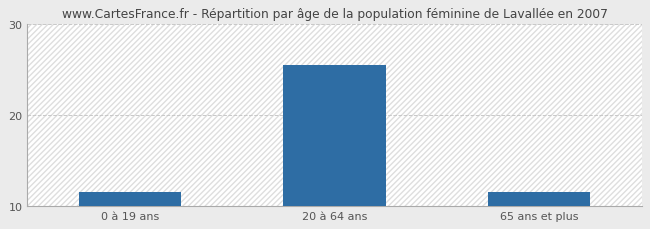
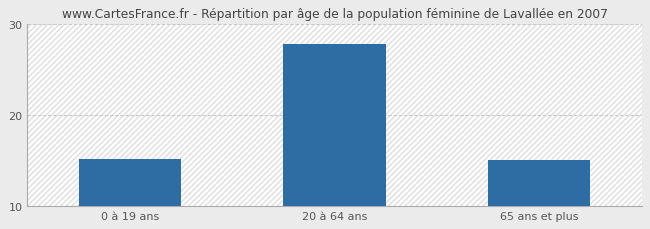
0 à 19 ans: 11.5 -> 15.2
20 à 64 ans: 25.5 -> 27.8
65 ans et plus: 11.5 -> 15.0
